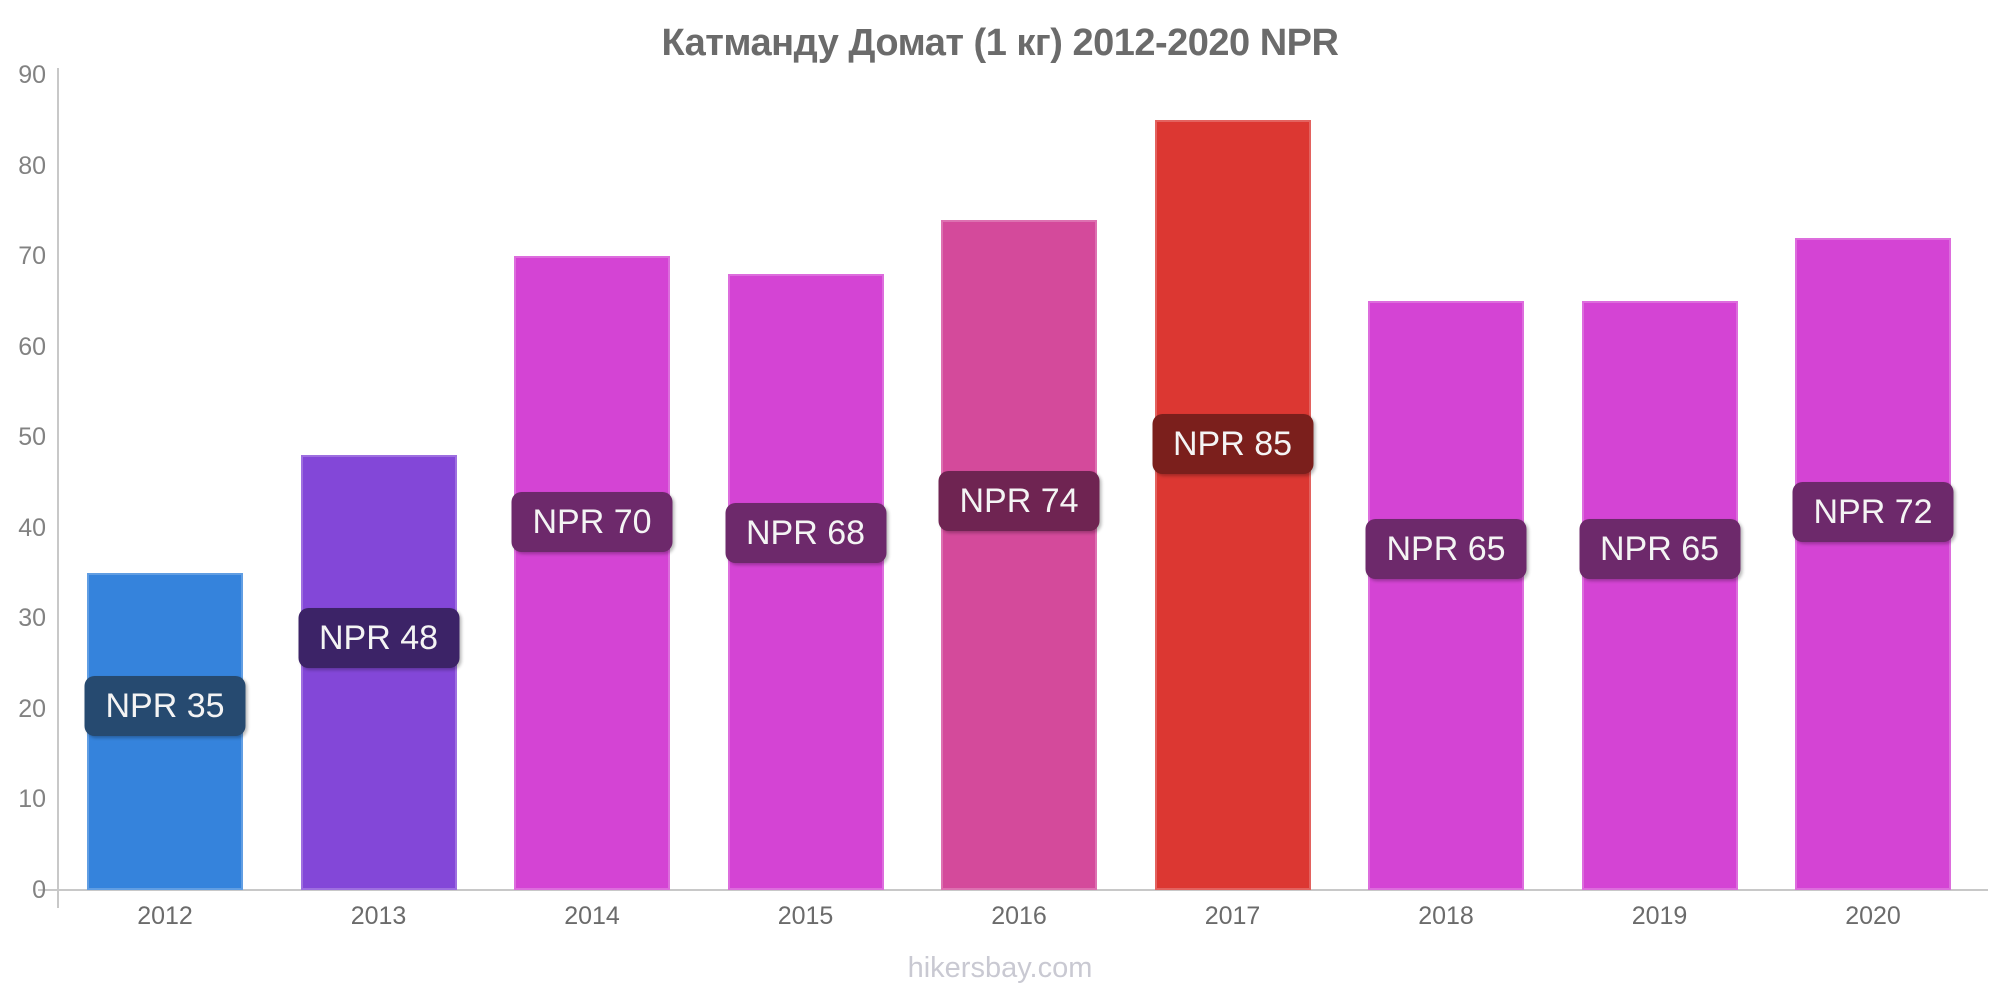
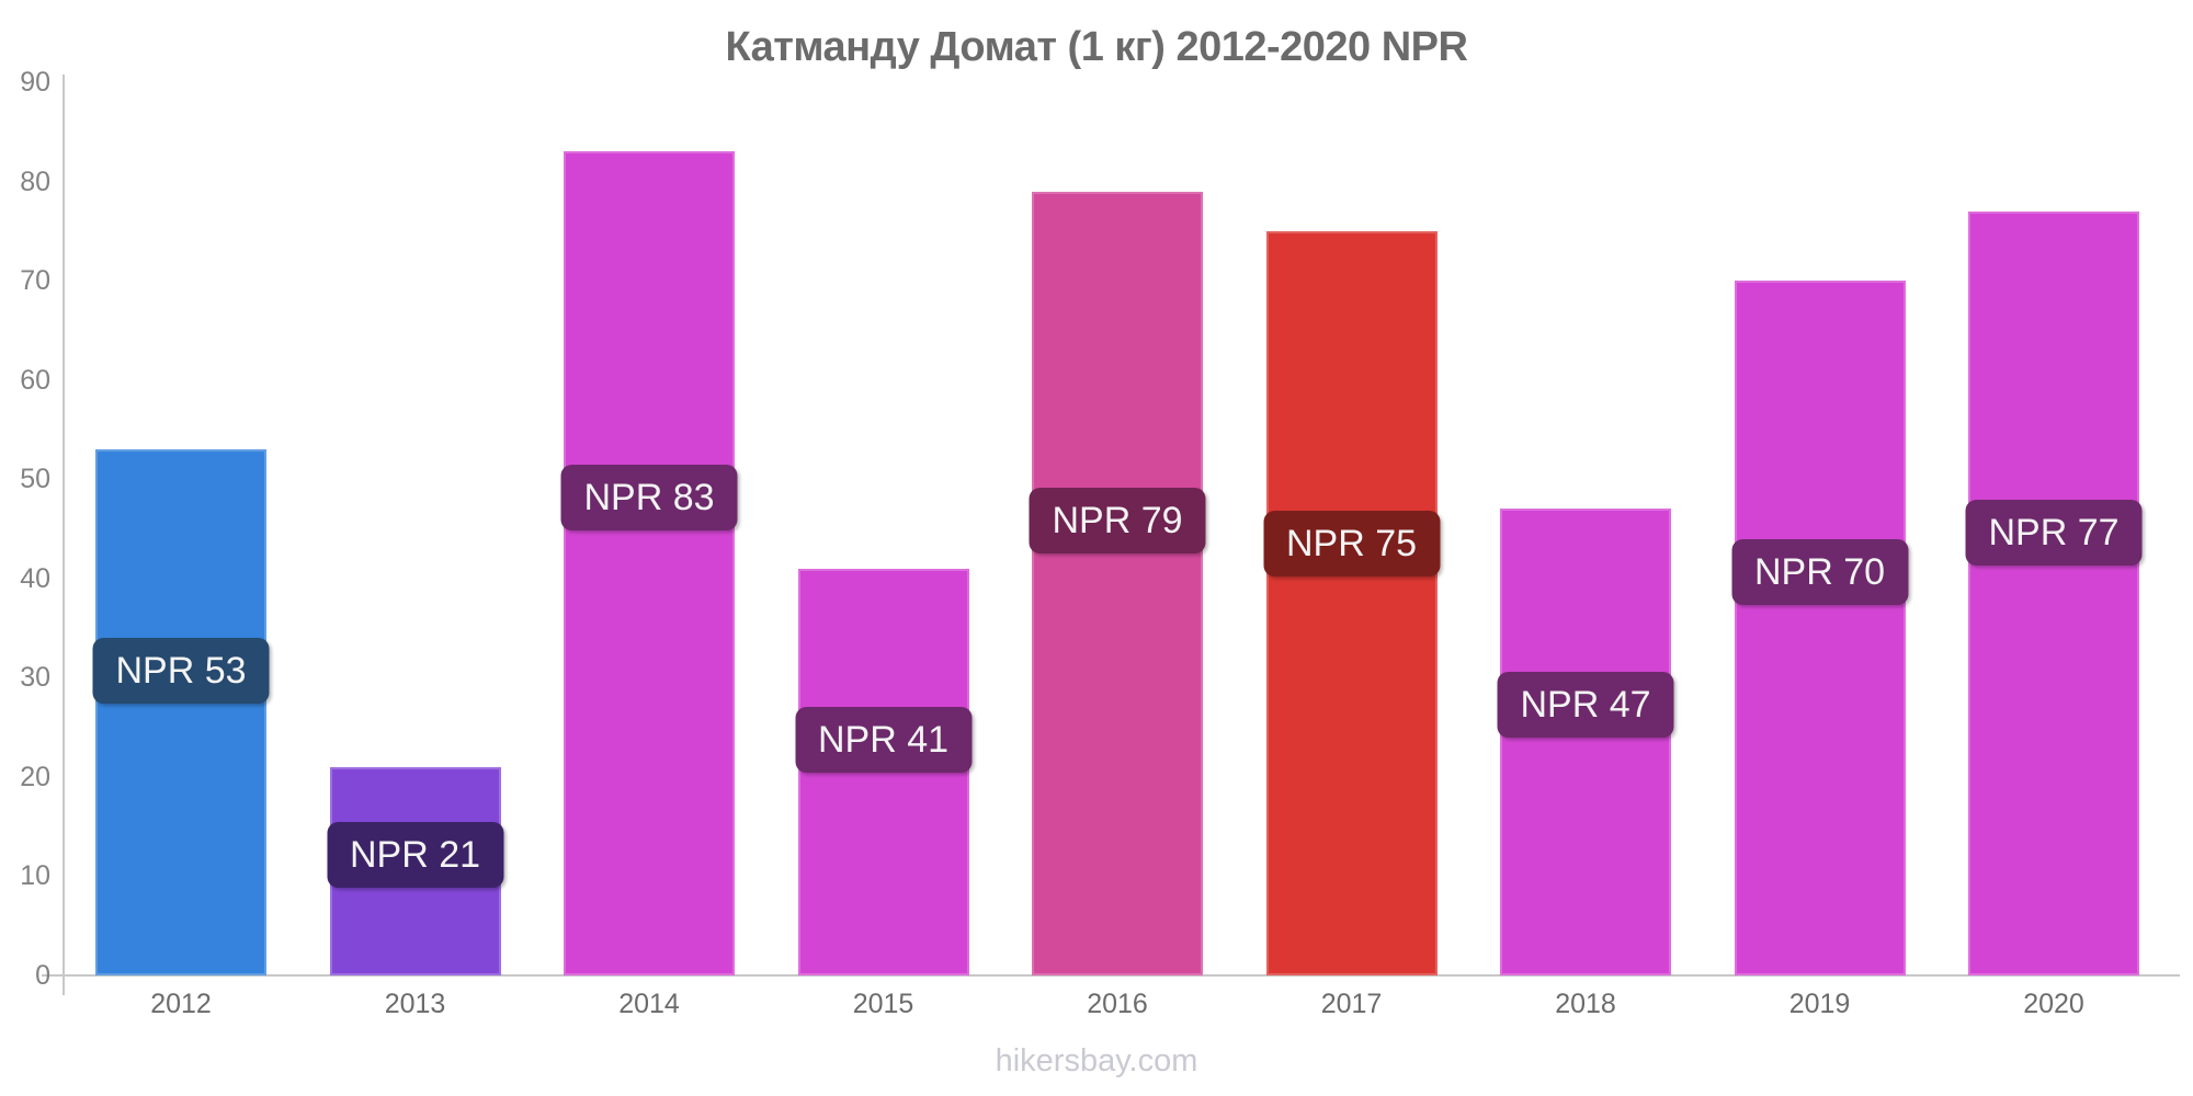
2012: 35 -> 53
2013: 48 -> 21
2014: 70 -> 83
2015: 68 -> 41
2016: 74 -> 79
2017: 85 -> 75
2018: 65 -> 47
2019: 65 -> 70
2020: 72 -> 77
